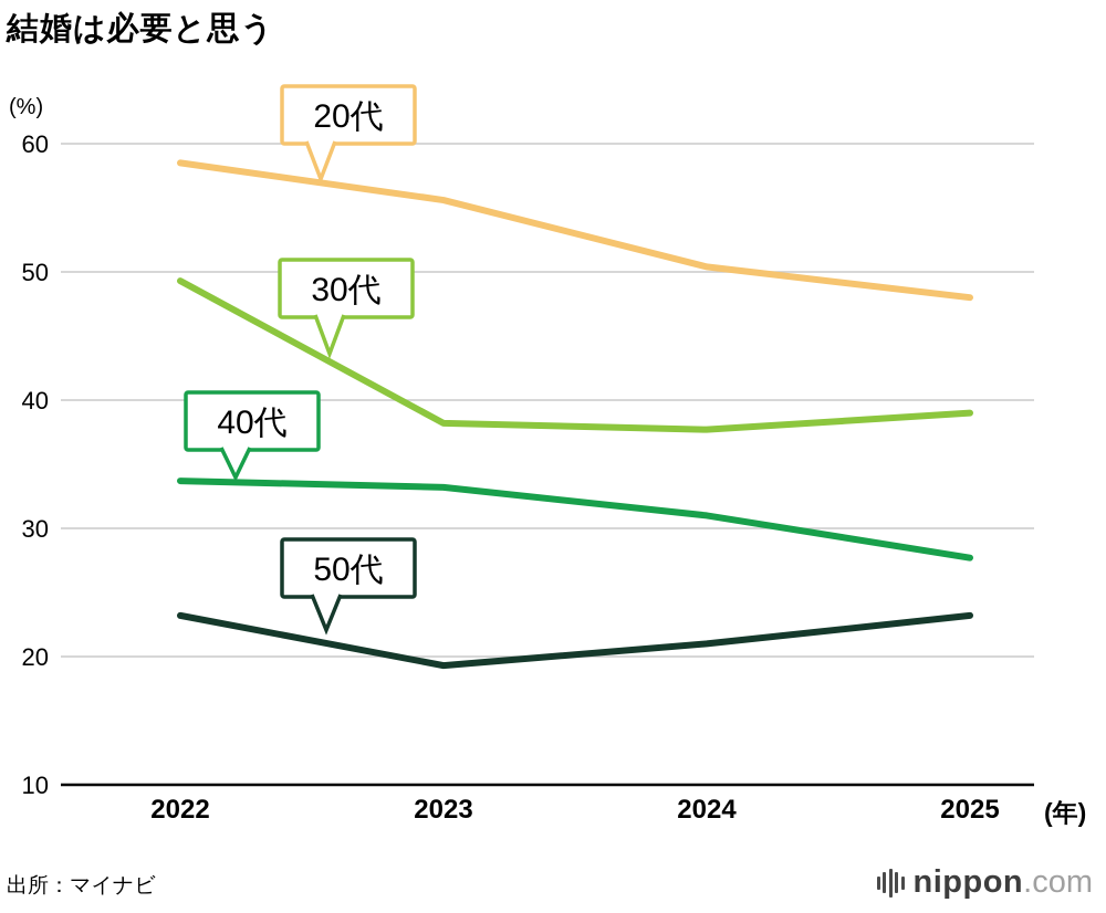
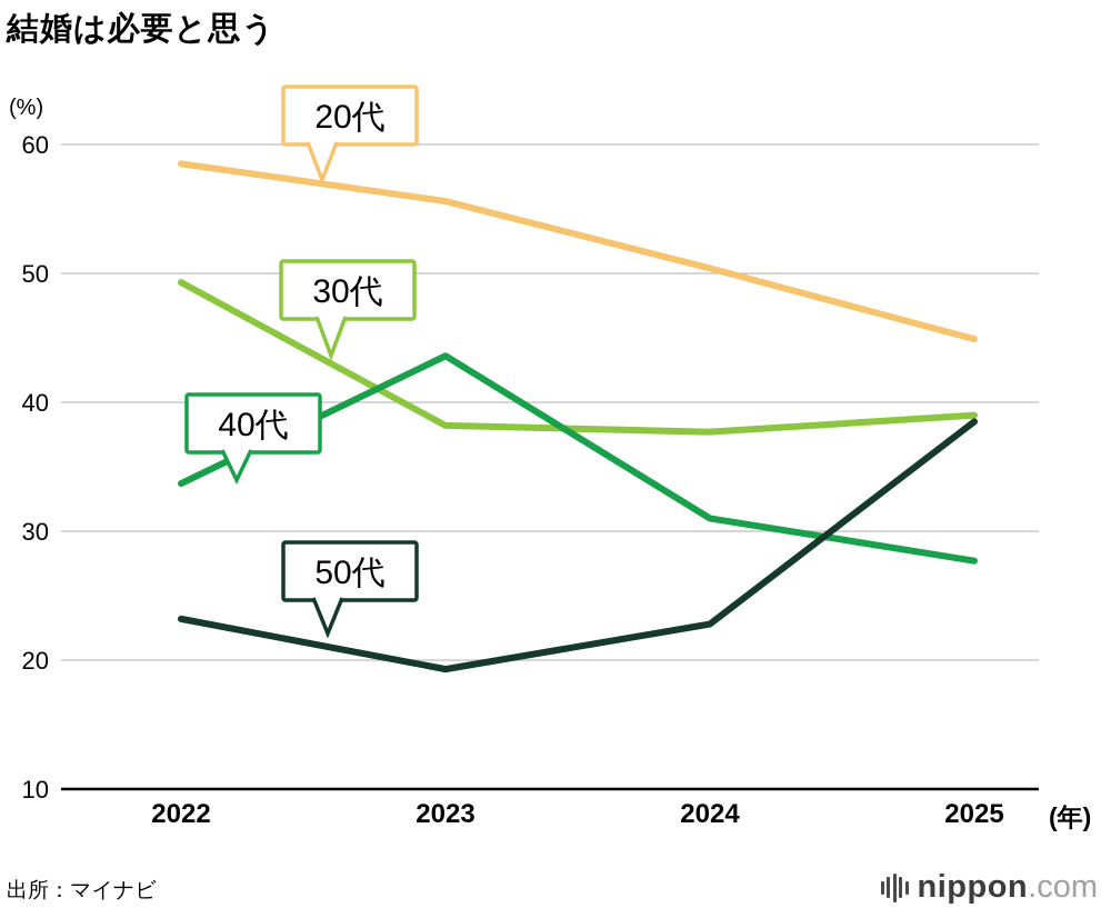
40代/2023: 33.2 -> 43.6
50代/2024: 21.0 -> 22.8
20代/2025: 48.0 -> 44.9
50代/2025: 23.2 -> 38.5
